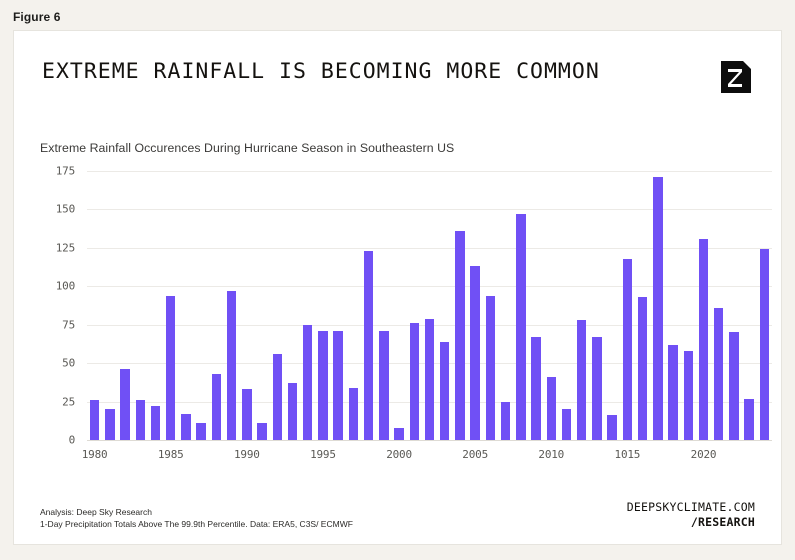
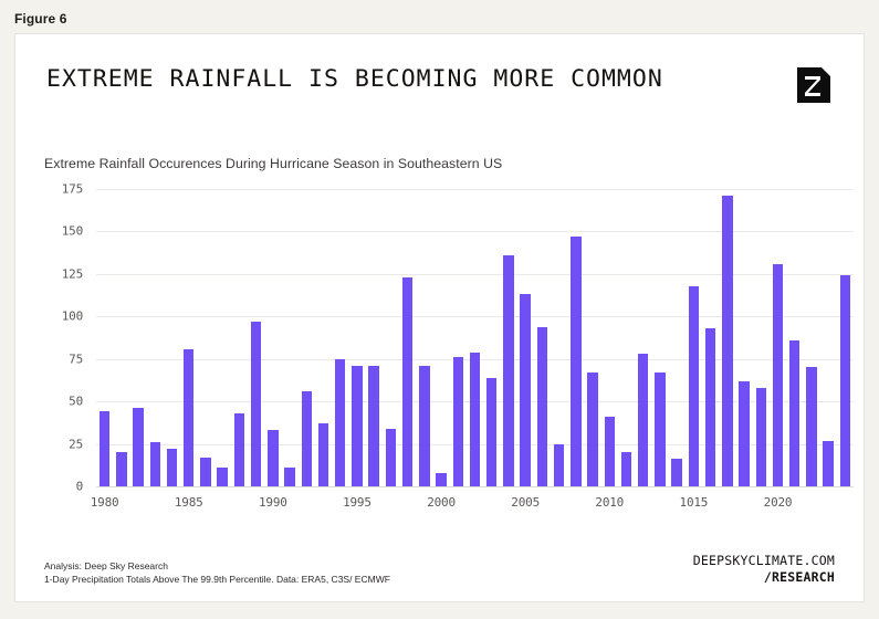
1980: 26 -> 44
1985: 94 -> 81
